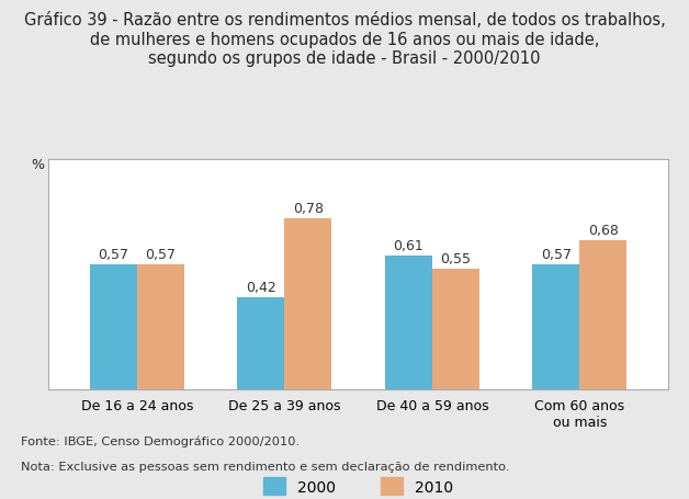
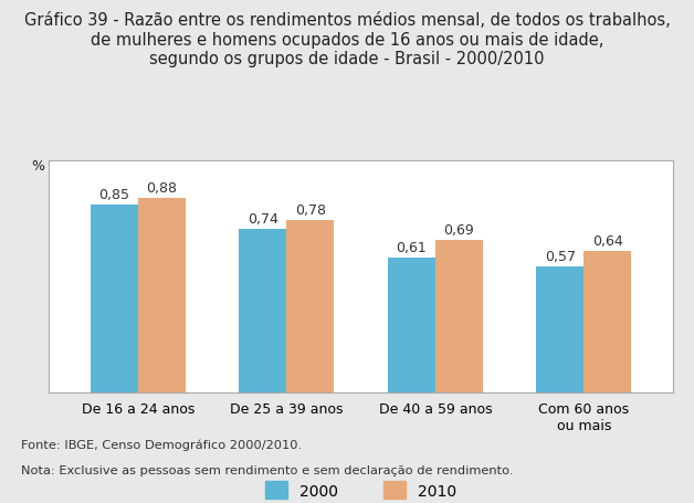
2000/De 16 a 24 anos: 0,57 -> 0,85
2010/De 16 a 24 anos: 0,57 -> 0,88
2000/De 25 a 39 anos: 0,42 -> 0,74
2010/De 40 a 59 anos: 0,55 -> 0,69
2010/Com 60 anos ou mais: 0,68 -> 0,64
